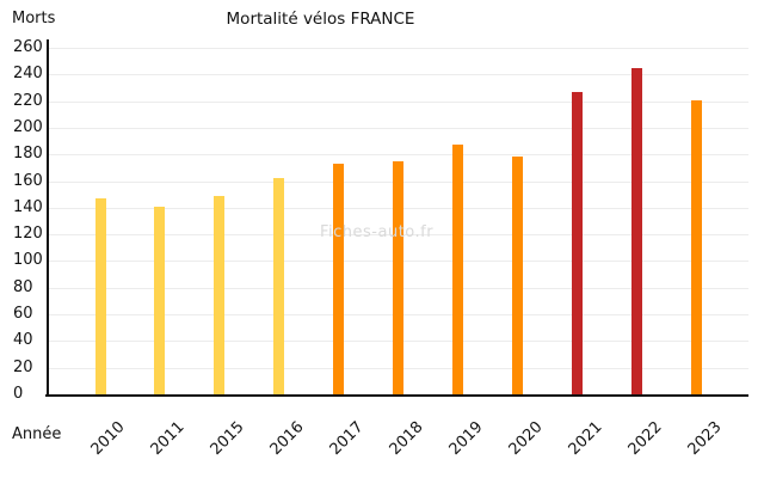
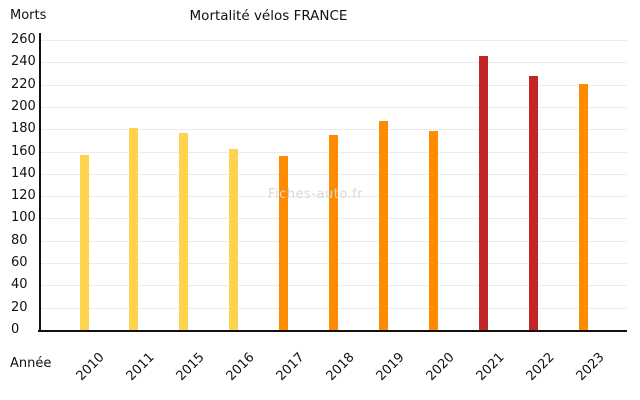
2010: 147 -> 157
2011: 141 -> 181
2015: 149 -> 177
2017: 173 -> 156
2021: 227 -> 246
2022: 245 -> 228
